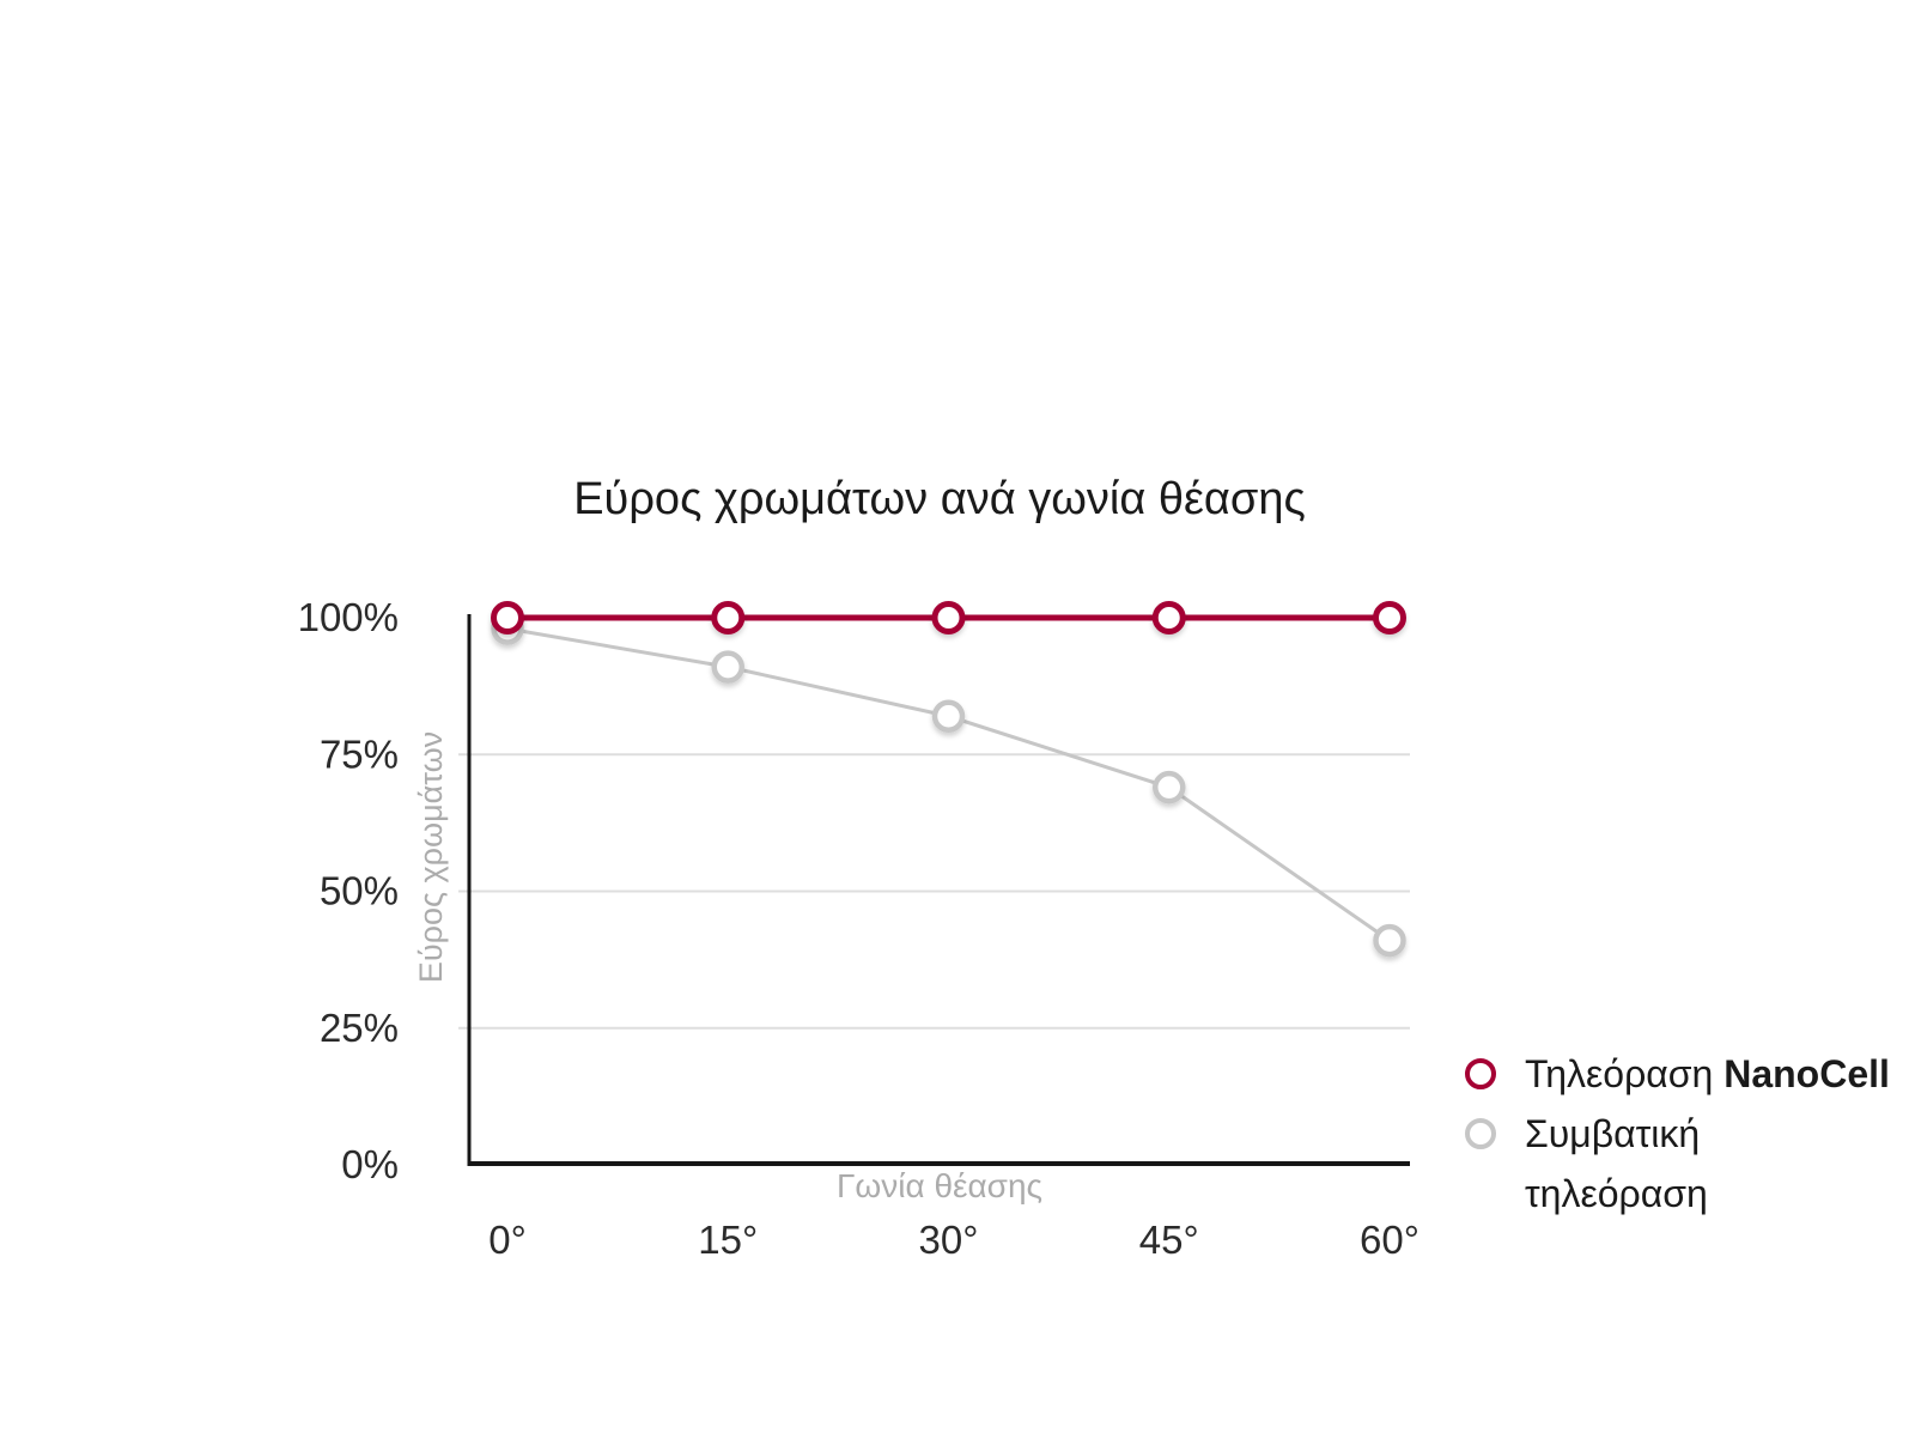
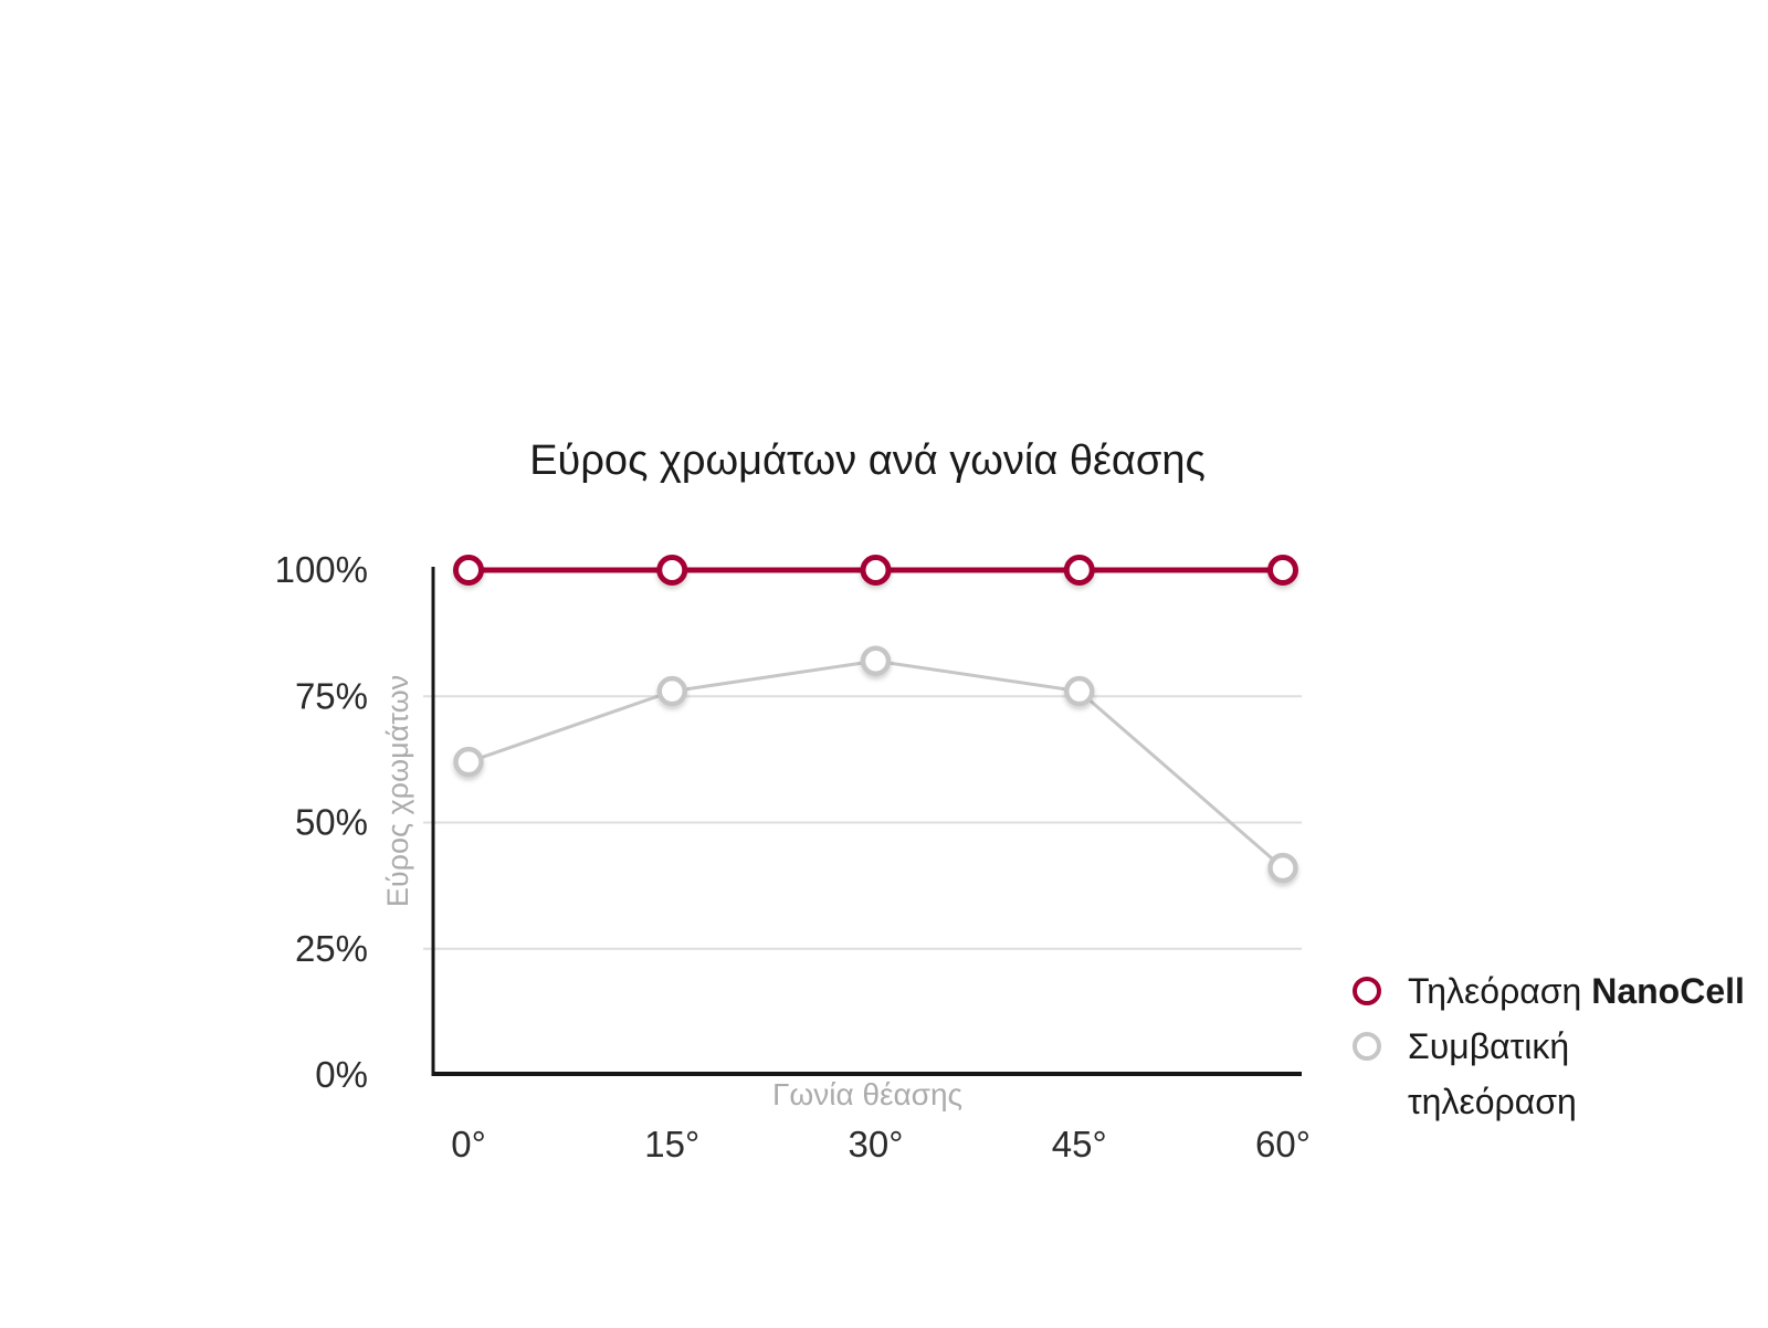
Συμβατική τηλεόραση/0°: 98% -> 62%
Συμβατική τηλεόραση/15°: 91% -> 76%
Συμβατική τηλεόραση/45°: 69% -> 76%
